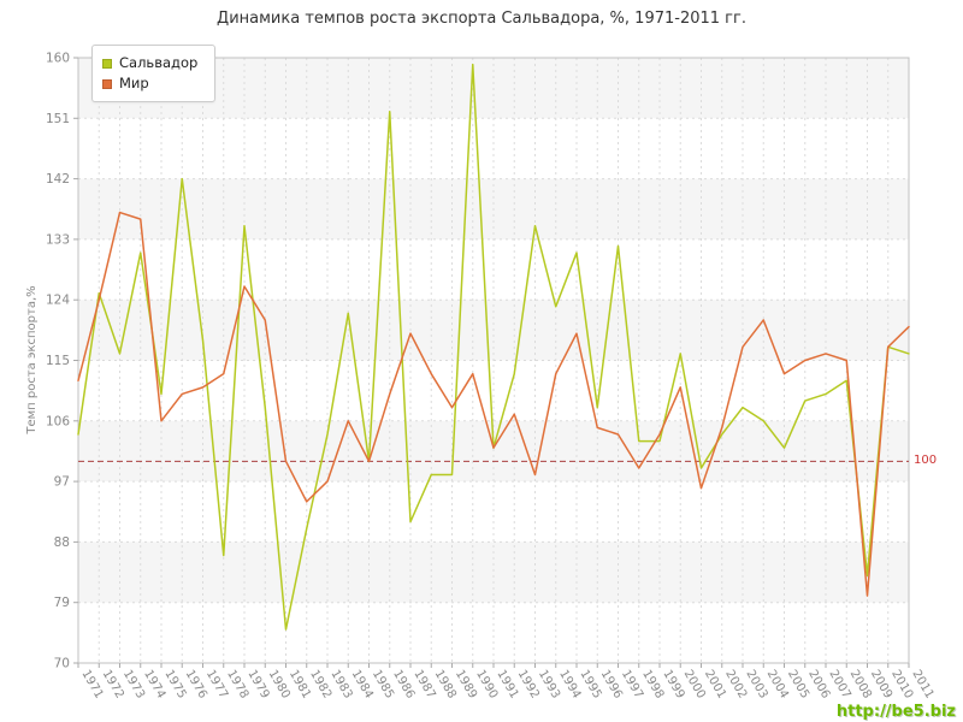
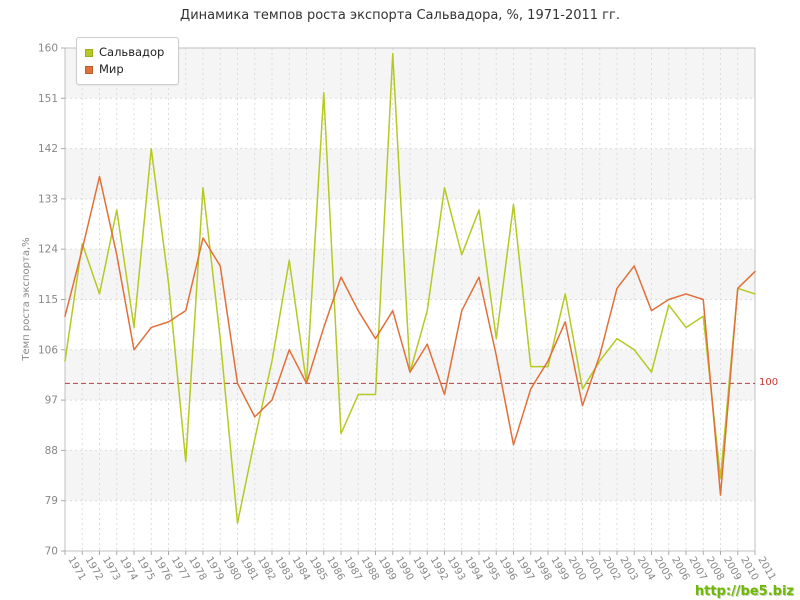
Мир/1974: 136 -> 123
Мир/1997: 104 -> 89
Сальвадор/2006: 109 -> 114
